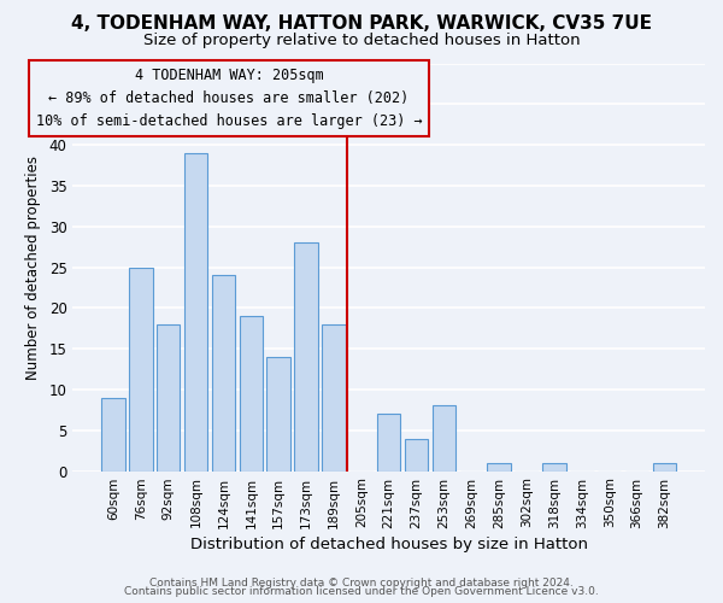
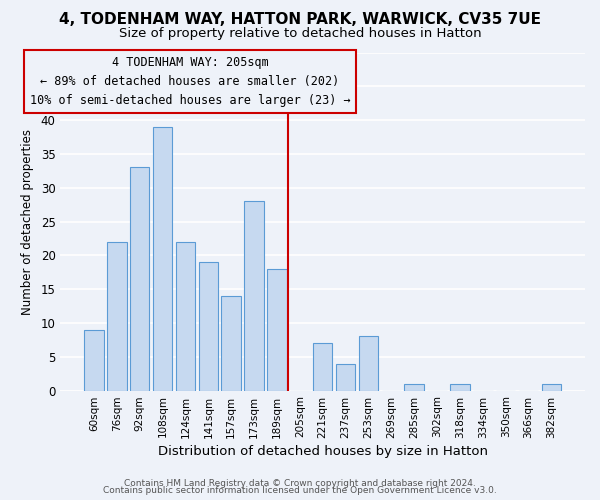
76sqm: 25 -> 22
92sqm: 18 -> 33
124sqm: 24 -> 22
